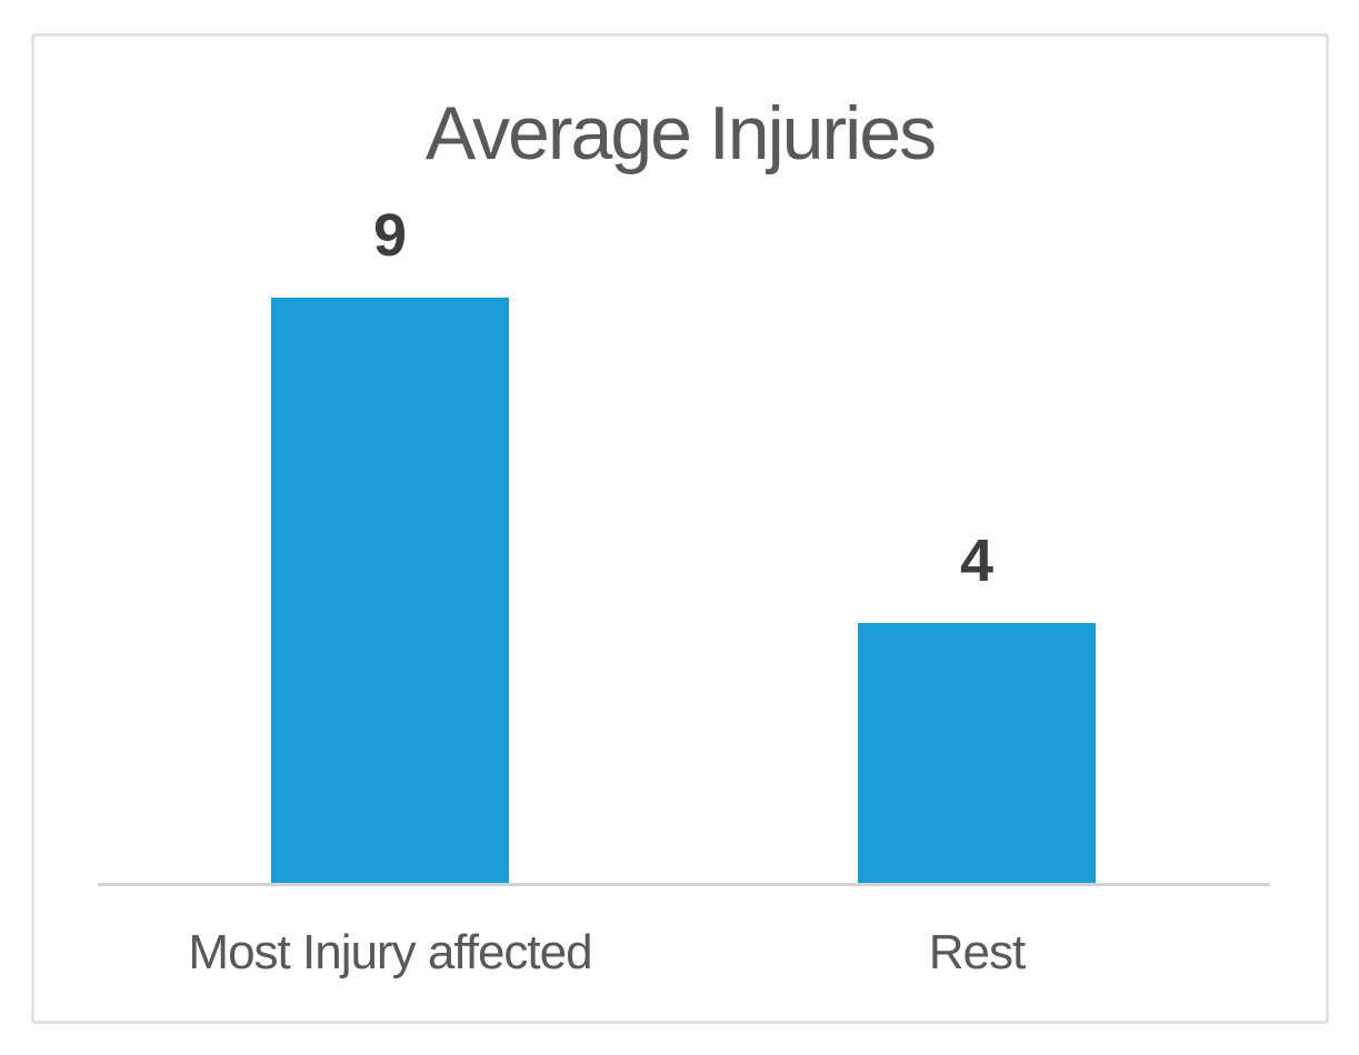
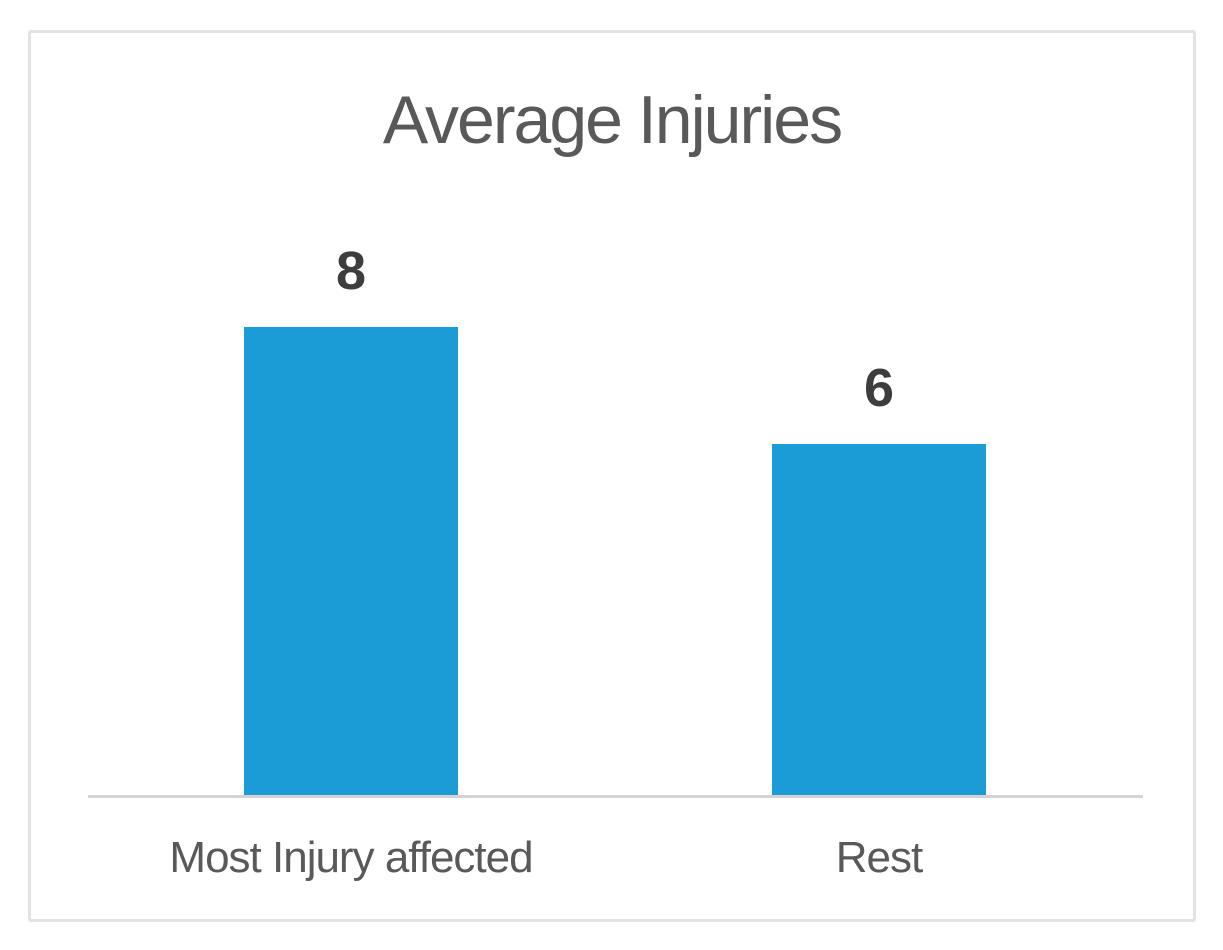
Most Injury affected: 9 -> 8
Rest: 4 -> 6
